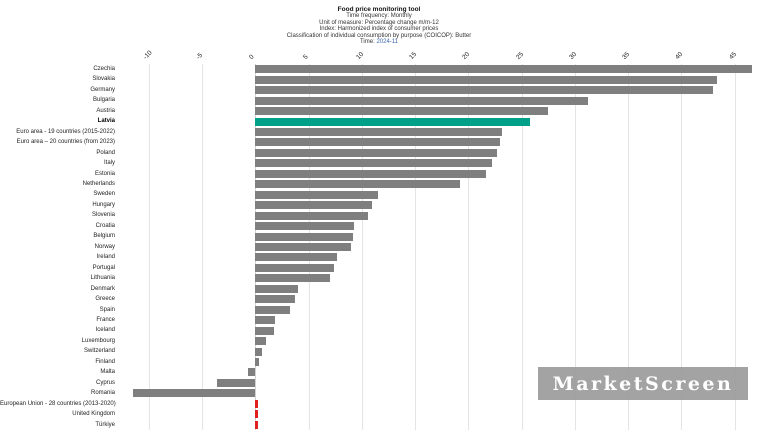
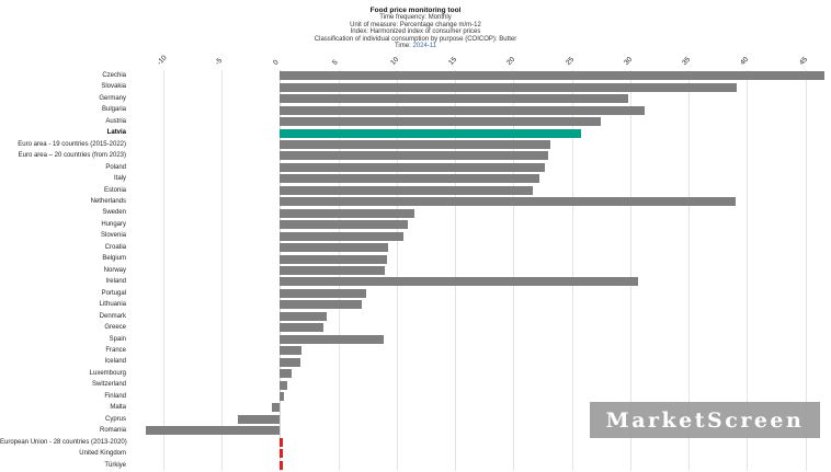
Slovakia: 43.3 -> 39.1
Germany: 43.0 -> 29.8
Netherlands: 19.2 -> 39.0
Ireland: 7.7 -> 30.7
Spain: 3.3 -> 8.9
